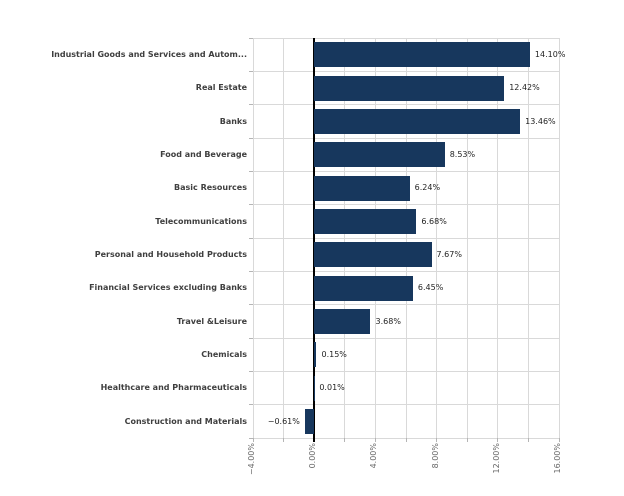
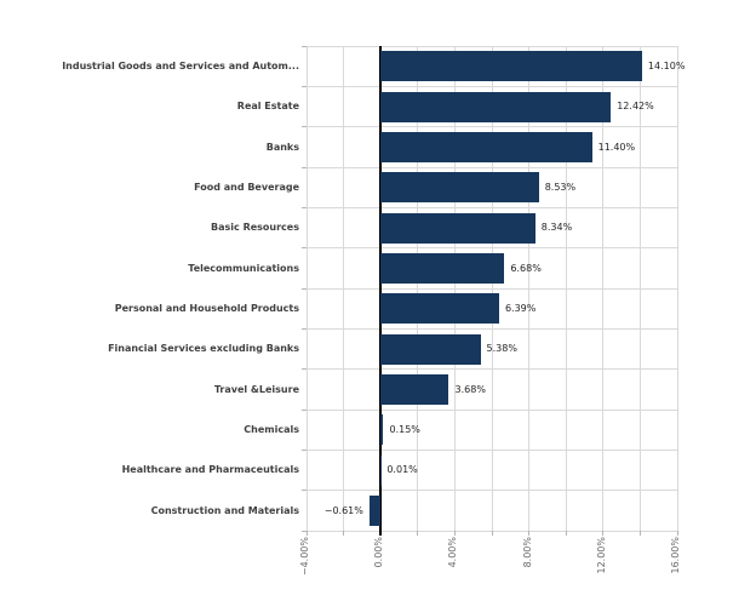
Banks: 13.46% -> 11.40%
Basic Resources: 6.24% -> 8.34%
Personal and Household Products: 7.67% -> 6.39%
Financial Services excluding Banks: 6.45% -> 5.38%
